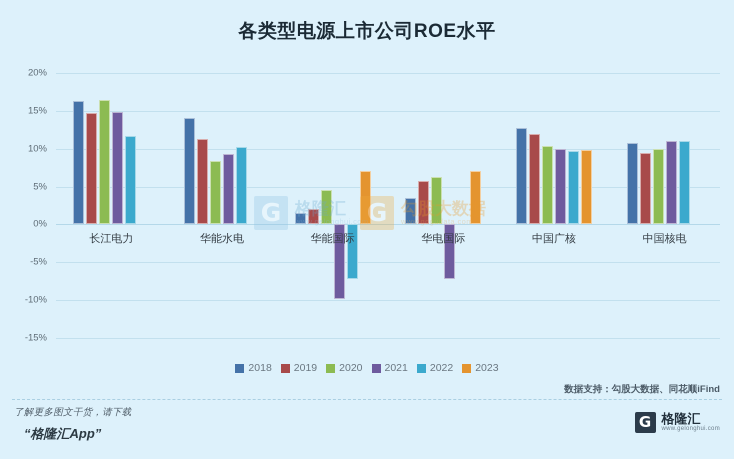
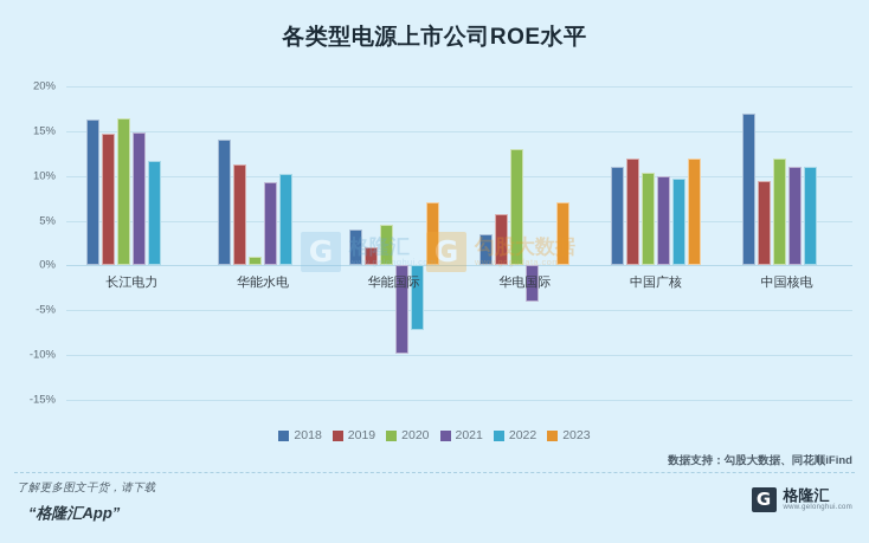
2020/华能水电: 8% -> 1%
2018/华能国际: 2% -> 4%
2020/华电国际: 6% -> 13%
2021/华电国际: -7% -> -4%
2018/中国广核: 13% -> 11%
2023/中国广核: 10% -> 12%
2018/中国核电: 11% -> 17%
2020/中国核电: 10% -> 12%
